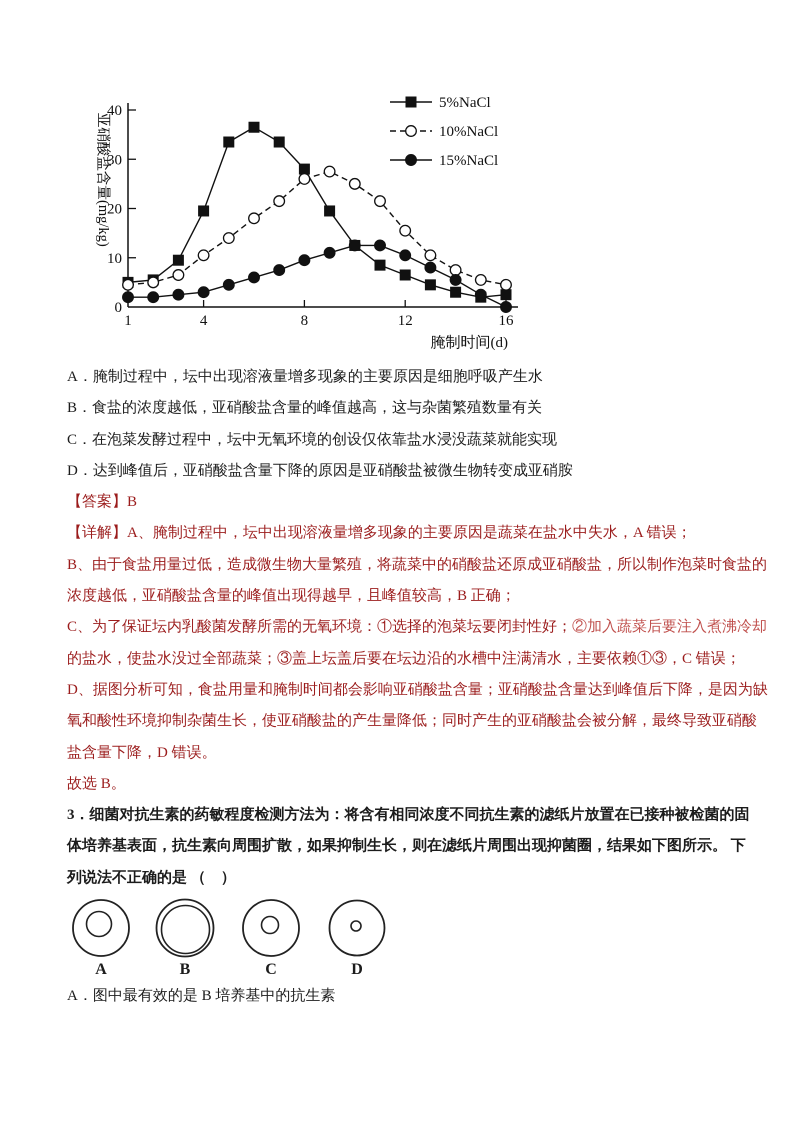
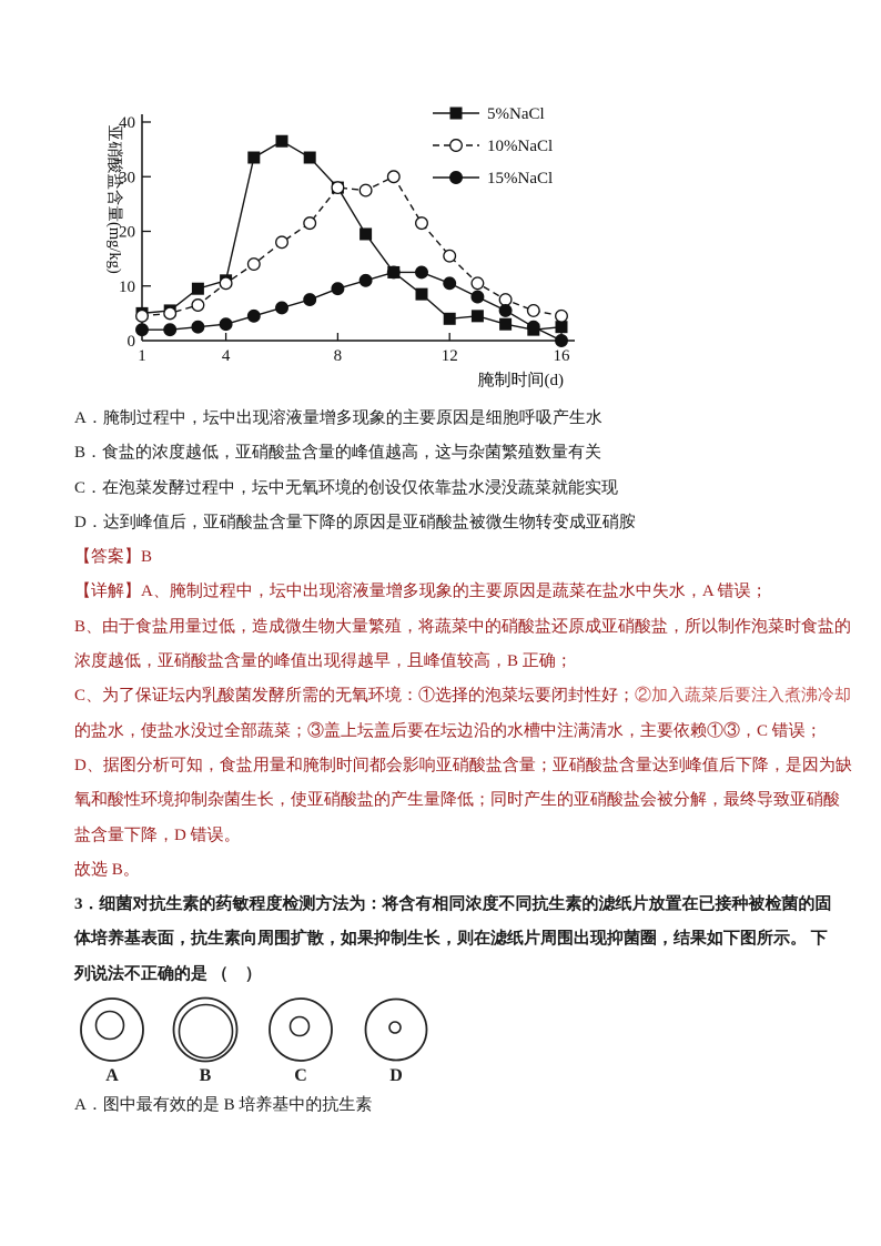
5%NaCl/4: 20 -> 11
10%NaCl/8: 26 -> 28
10%NaCl/10: 25 -> 30
5%NaCl/12: 6 -> 4
